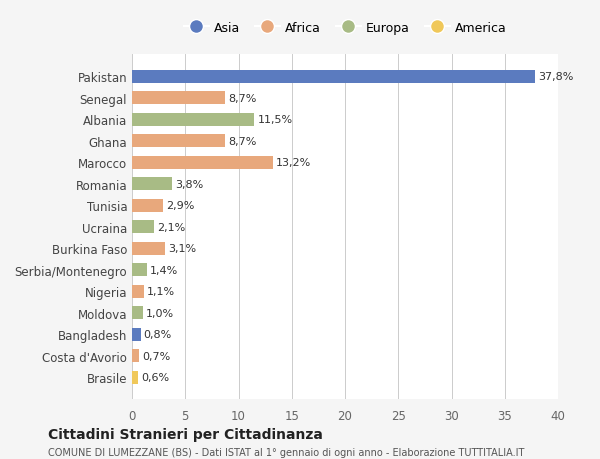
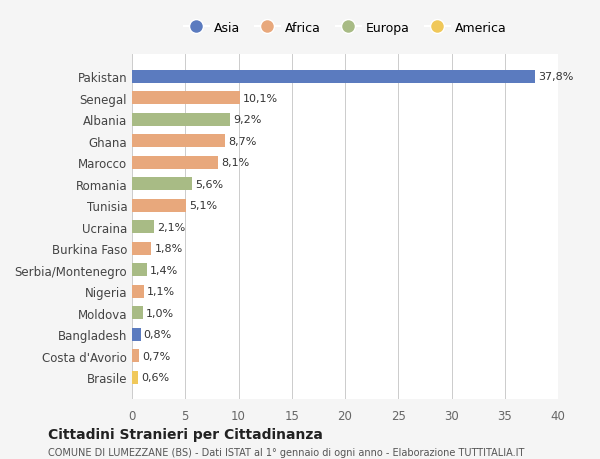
Senegal: 8,7% -> 10,1%
Albania: 11,5% -> 9,2%
Marocco: 13,2% -> 8,1%
Romania: 3,8% -> 5,6%
Tunisia: 2,9% -> 5,1%
Burkina Faso: 3,1% -> 1,8%
